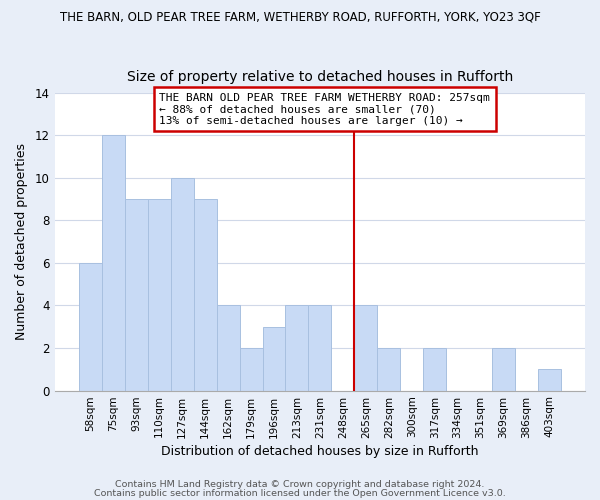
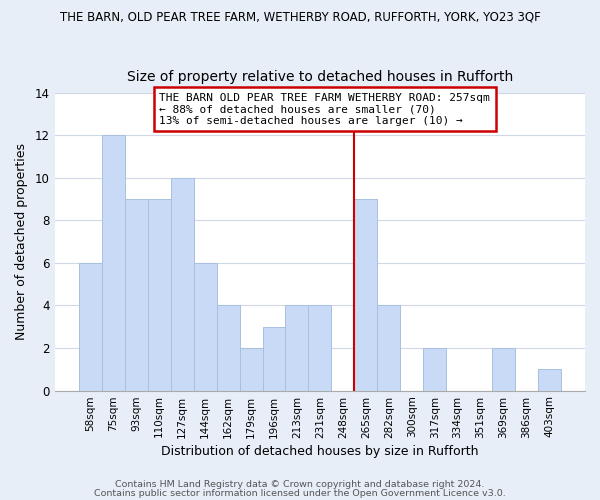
144sqm: 9 -> 6
265sqm: 4 -> 9
282sqm: 2 -> 4
